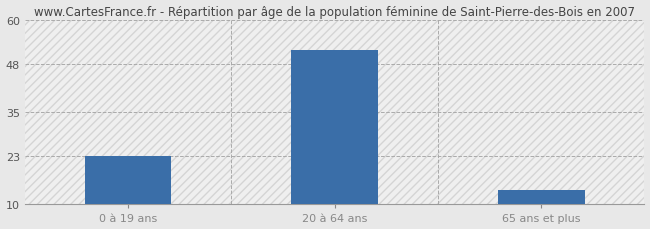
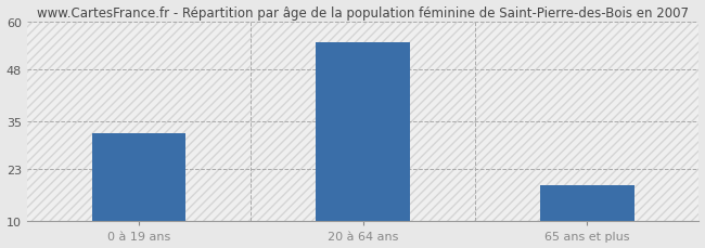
0 à 19 ans: 23 -> 32
20 à 64 ans: 52 -> 55
65 ans et plus: 14 -> 19
